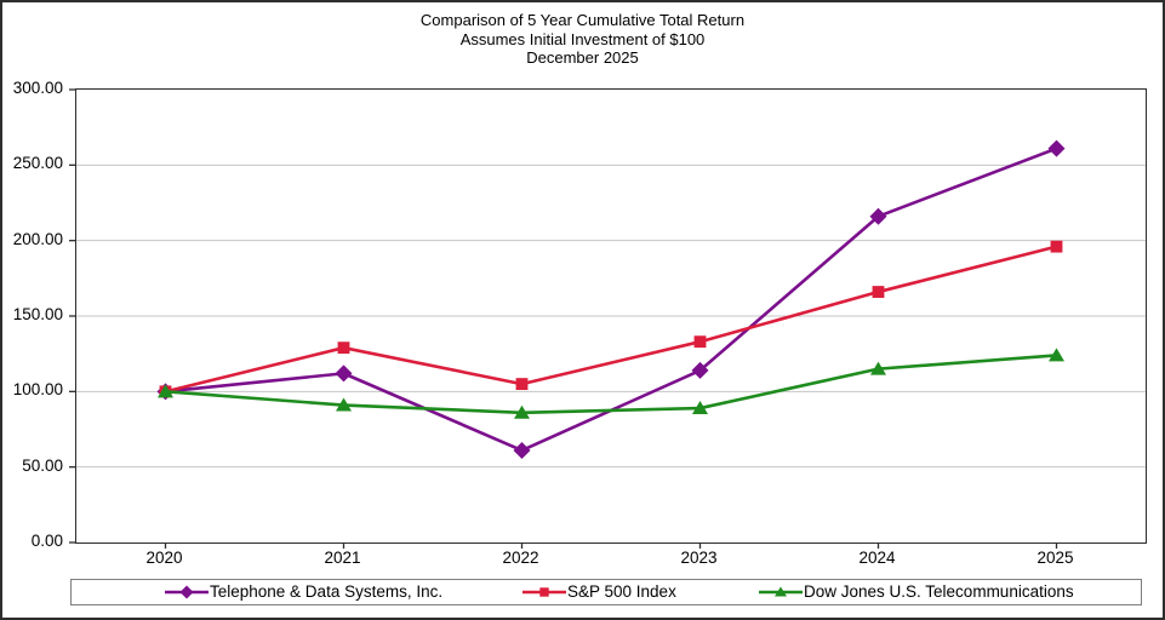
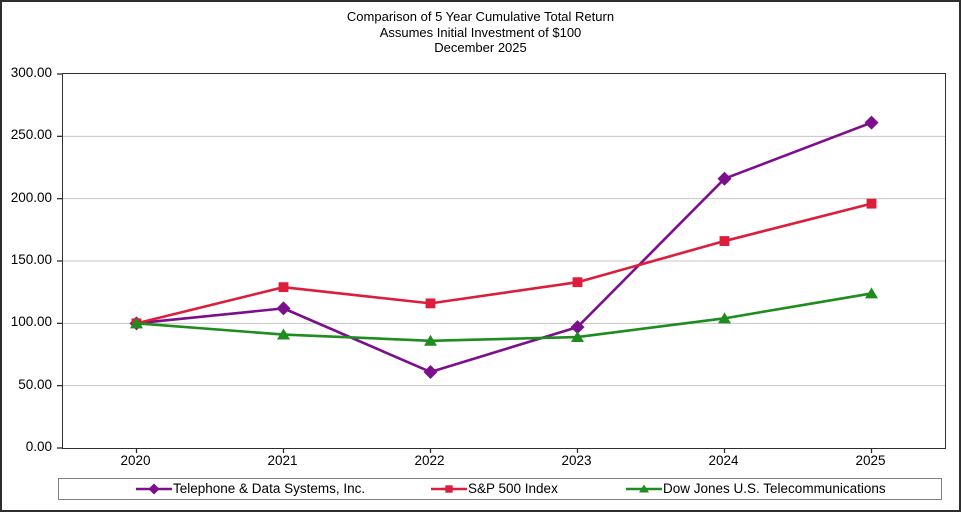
S&P 500 Index/2022: 105 -> 116
Telephone & Data Systems, Inc./2023: 114 -> 97
Dow Jones U.S. Telecommunications/2024: 115 -> 104
